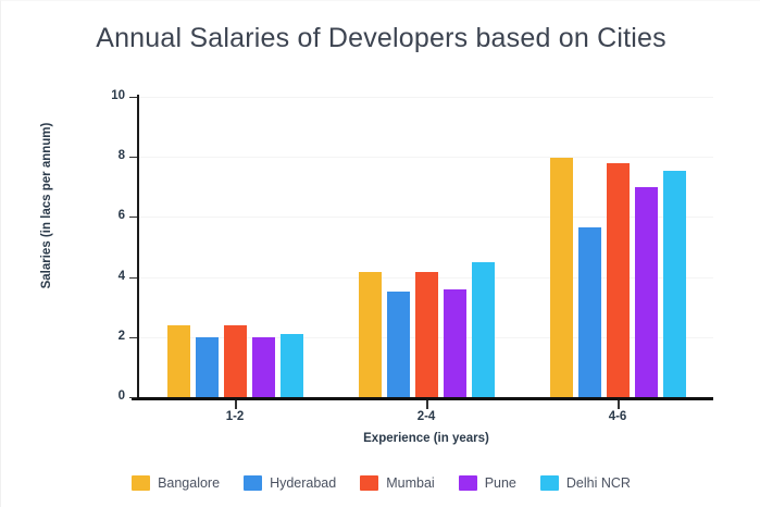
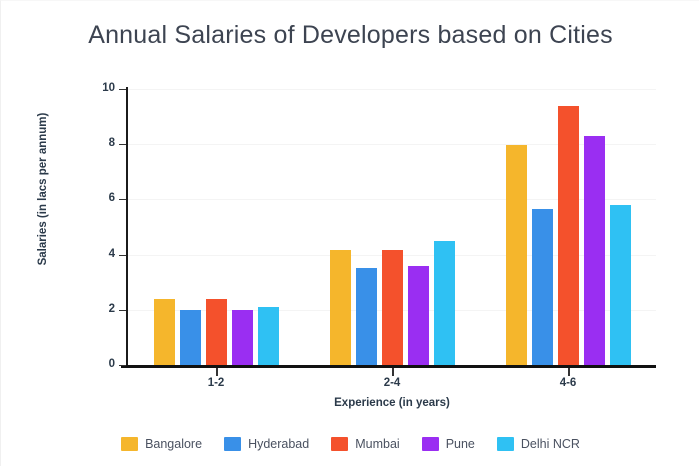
Mumbai/4-6: 7.8 -> 9.4
Pune/4-6: 7.0 -> 8.3
Delhi NCR/4-6: 7.5 -> 5.8
